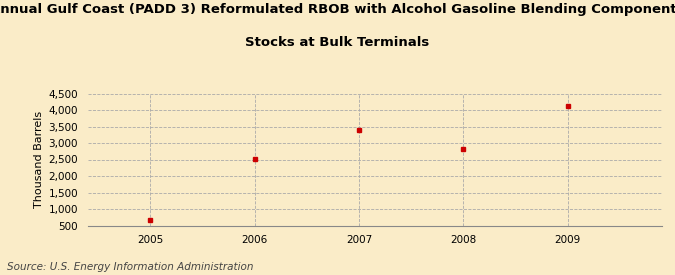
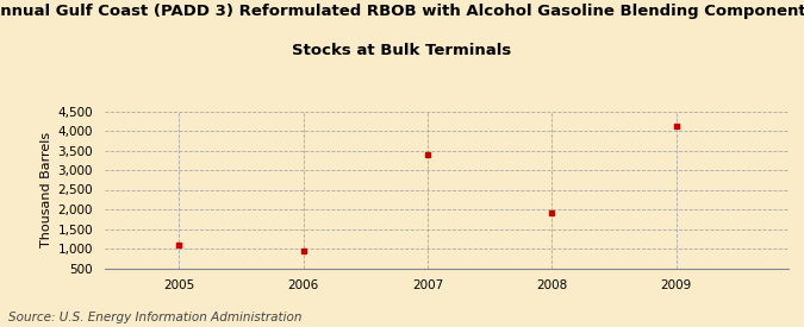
2005: 670 -> 1,100
2006: 2,510 -> 950
2008: 2,820 -> 1,900
